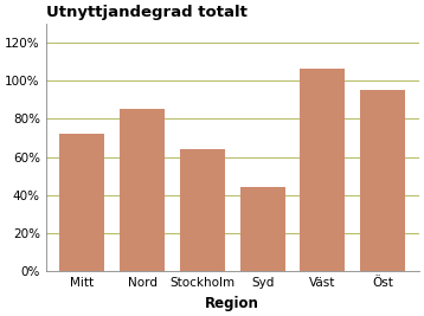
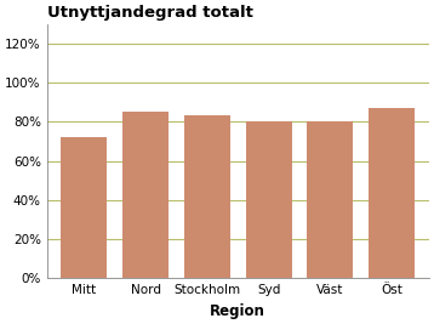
Stockholm: 64% -> 83%
Syd: 44% -> 80%
Väst: 106% -> 80%
Öst: 95% -> 87%
